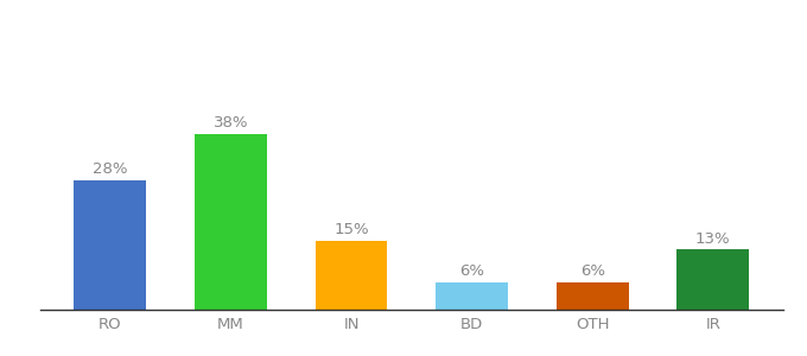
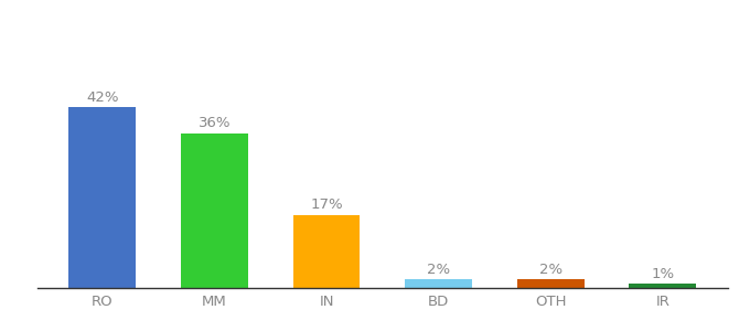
RO: 28% -> 42%
MM: 38% -> 36%
IN: 15% -> 17%
BD: 6% -> 2%
OTH: 6% -> 2%
IR: 13% -> 1%
